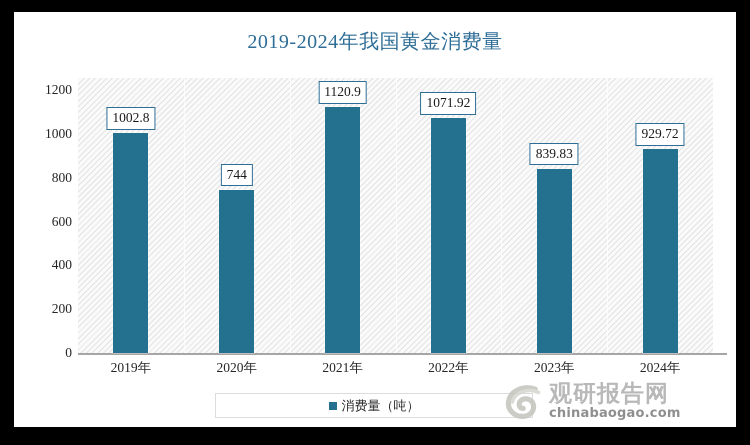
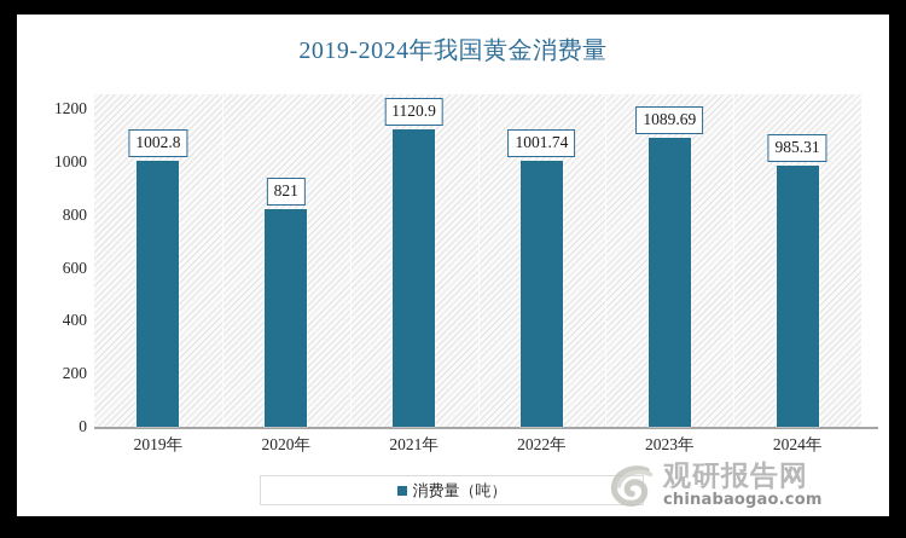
2020年: 744 -> 821
2022年: 1071.92 -> 1001.74
2023年: 839.83 -> 1089.69
2024年: 929.72 -> 985.31
